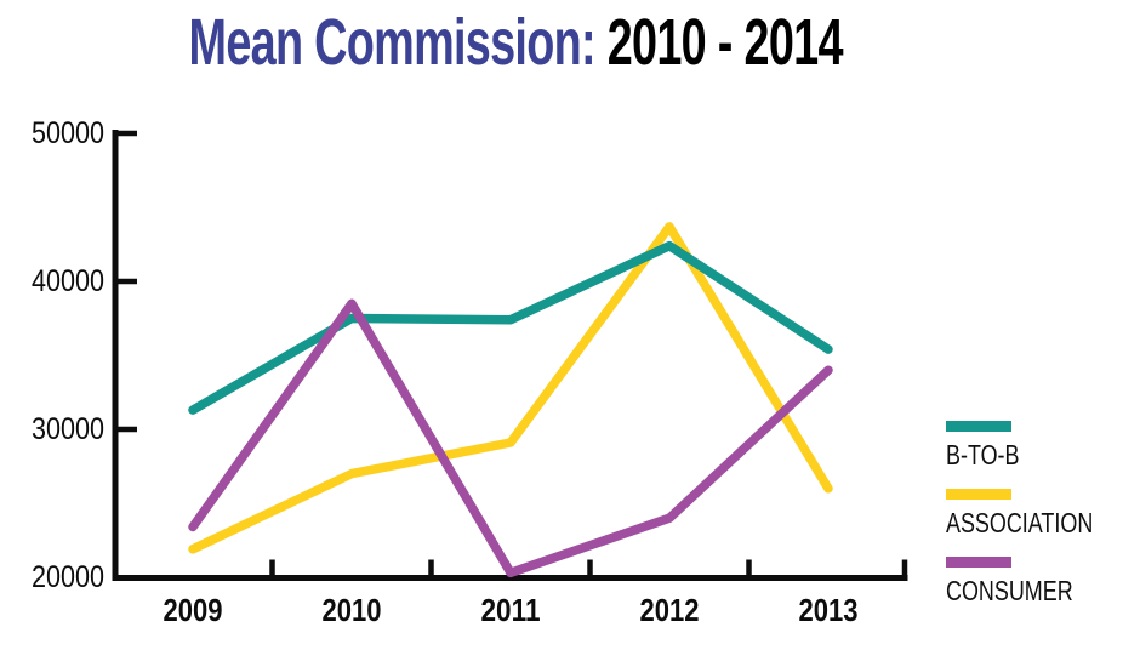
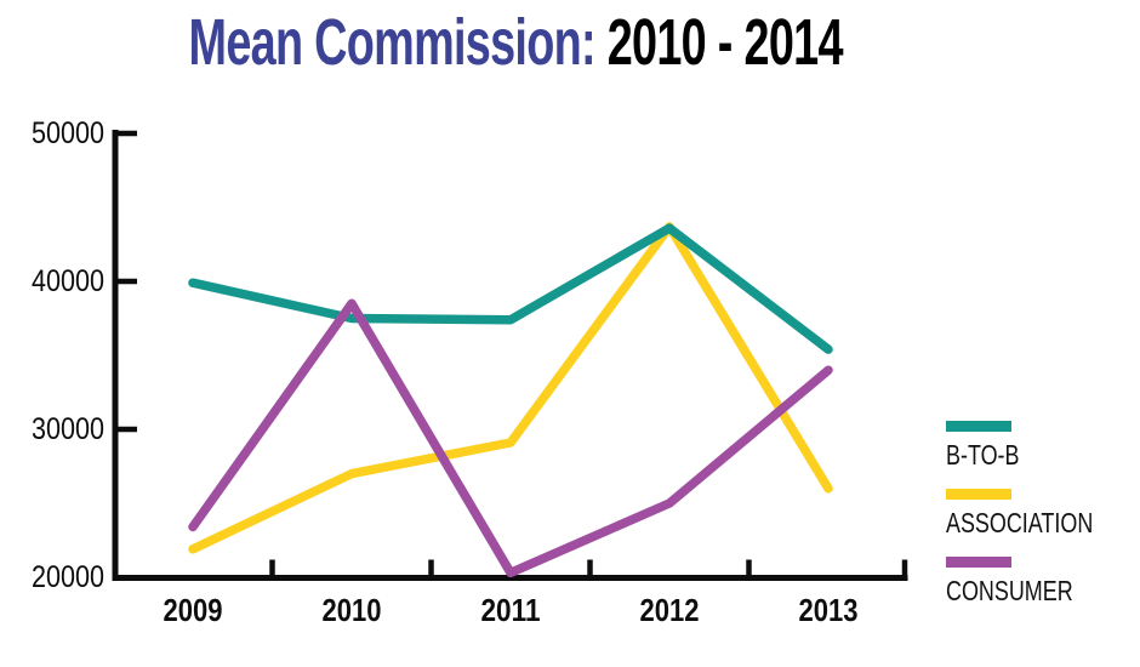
B-TO-B/2009: 31300 -> 39900
B-TO-B/2012: 42400 -> 43600
CONSUMER/2012: 24000 -> 25000
